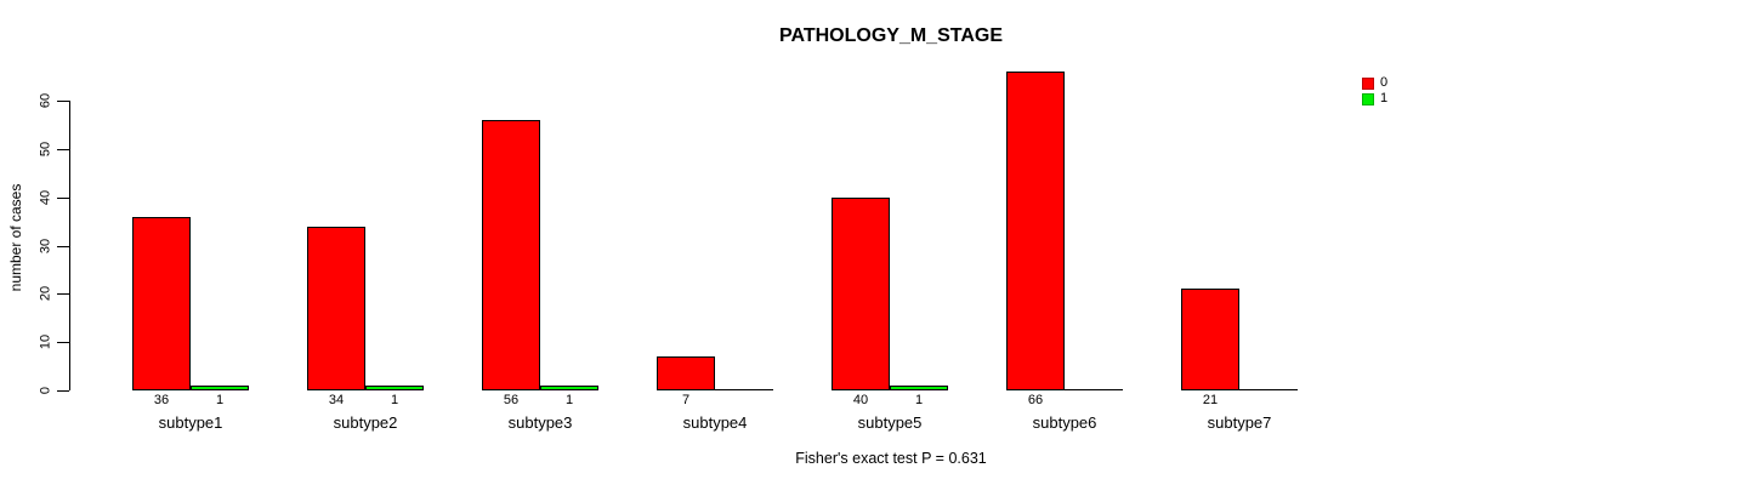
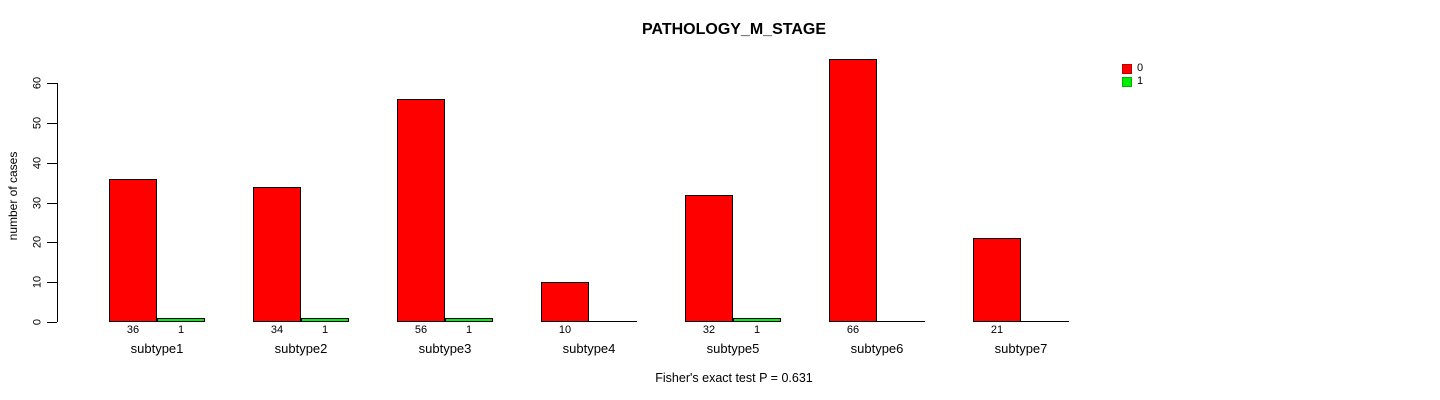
0/subtype4: 7 -> 10
0/subtype5: 40 -> 32
